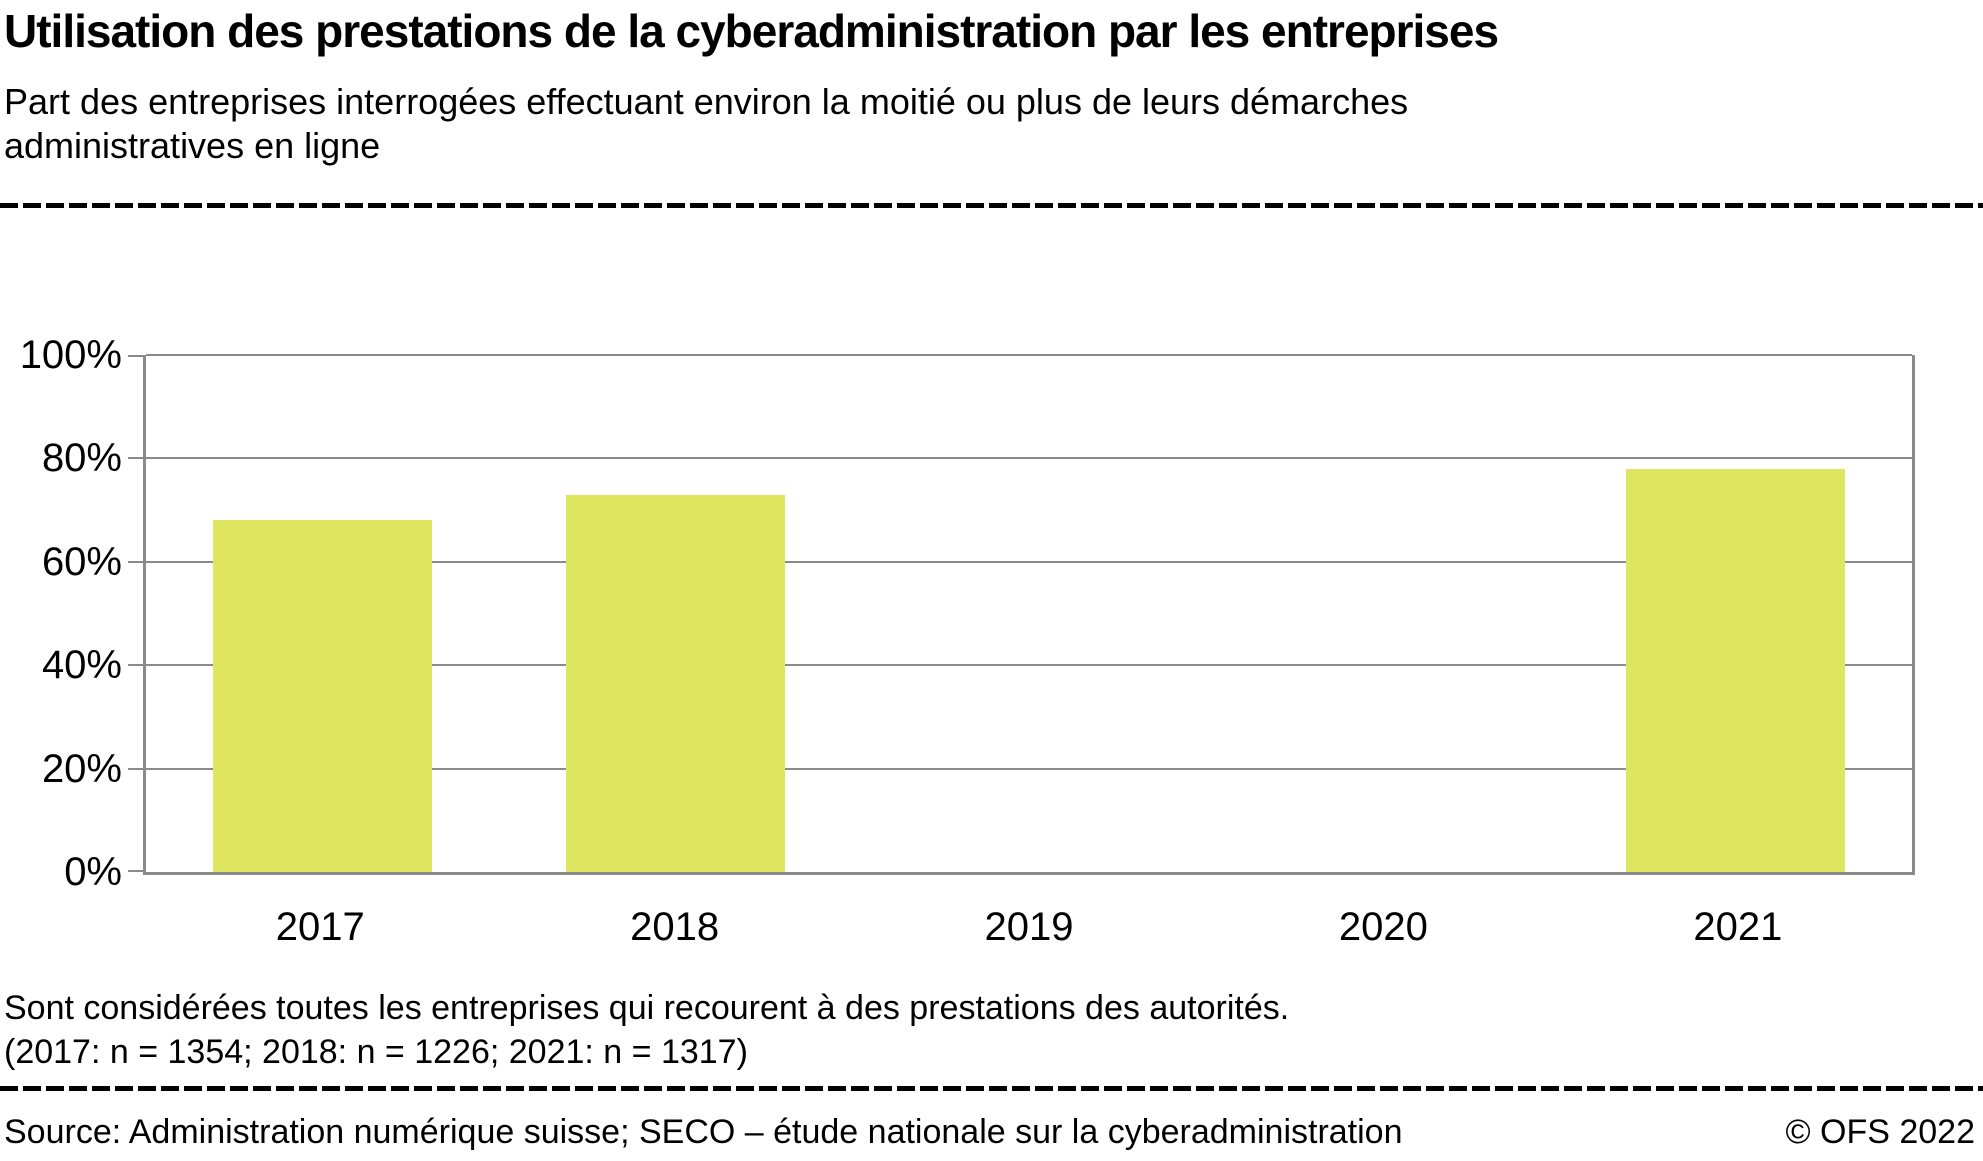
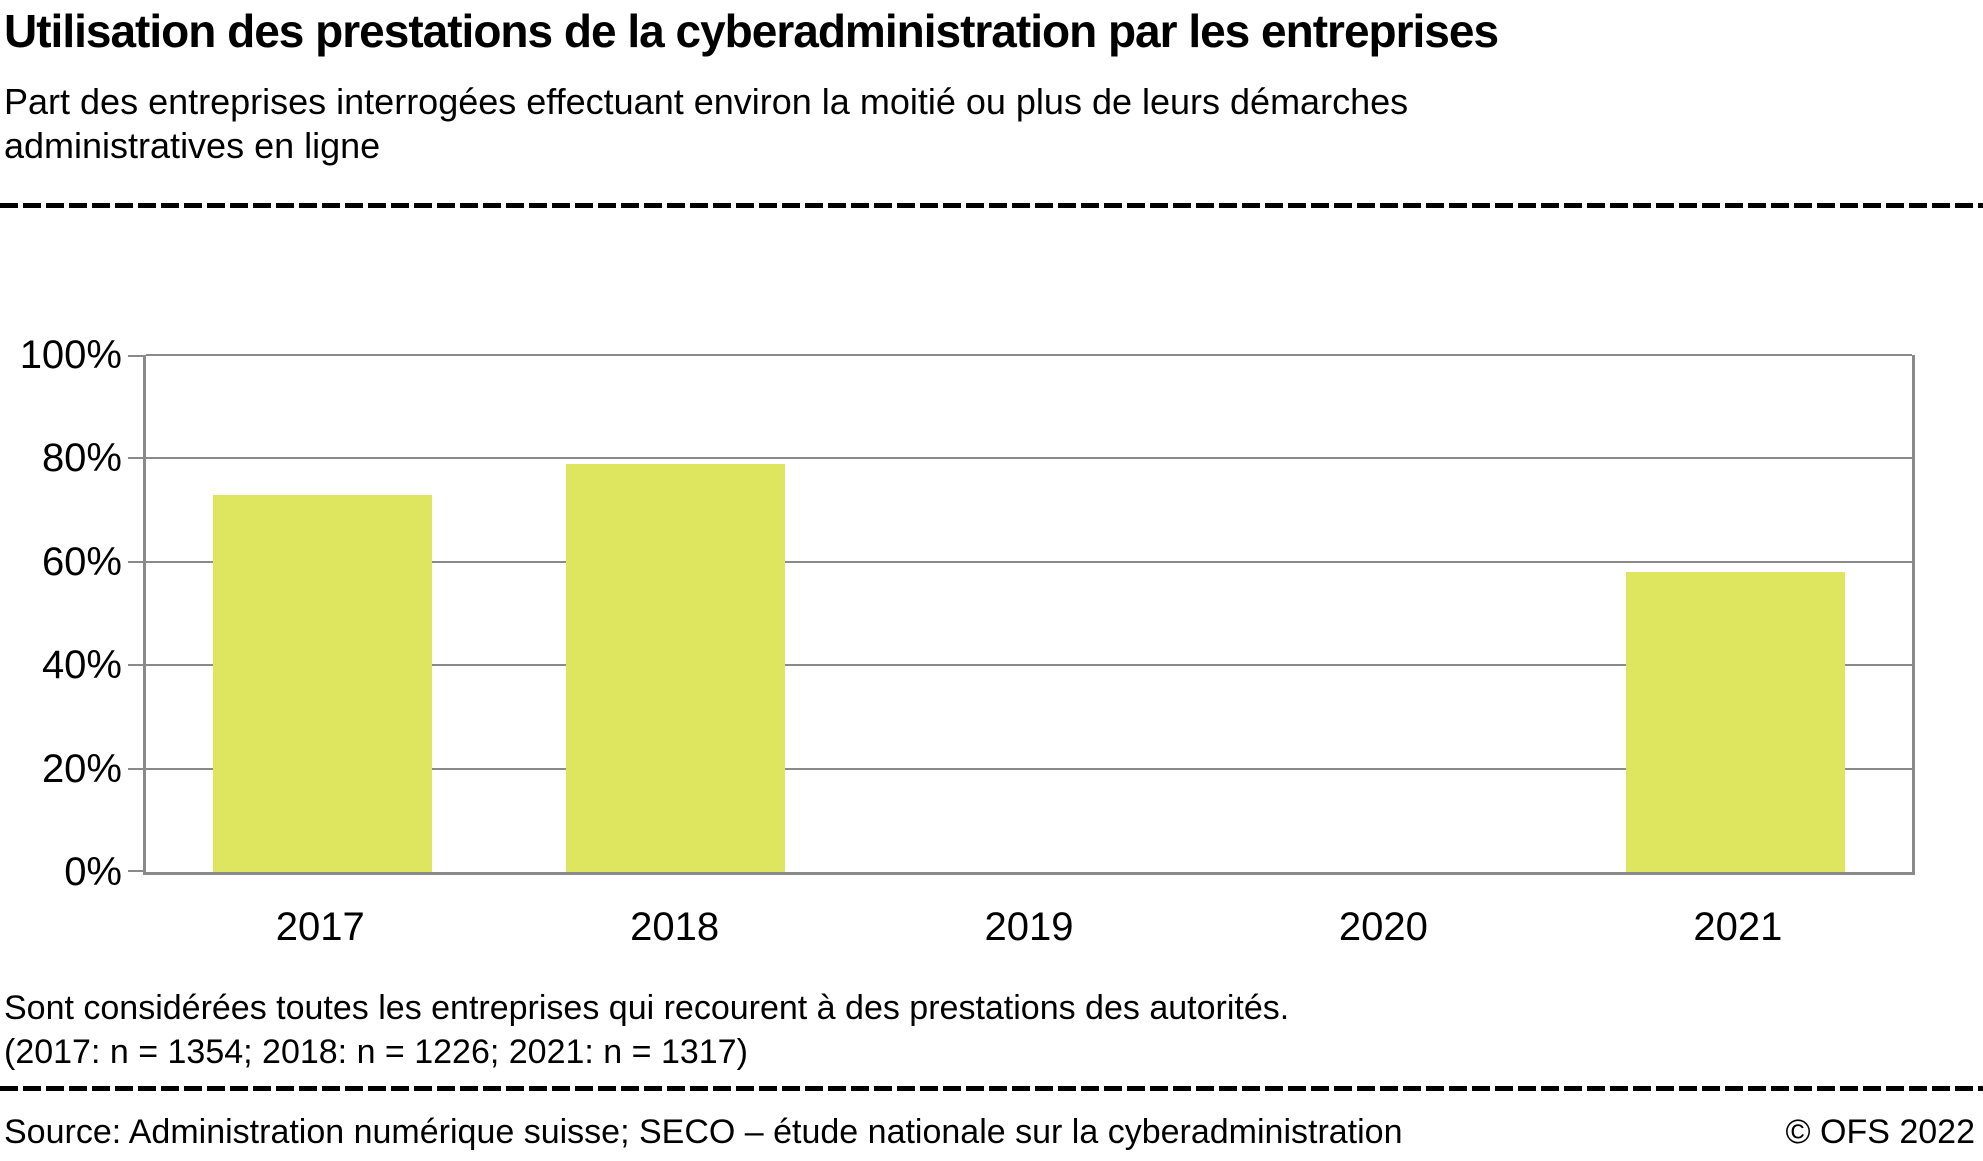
2017: 68% -> 73%
2018: 73% -> 79%
2021: 78% -> 58%
